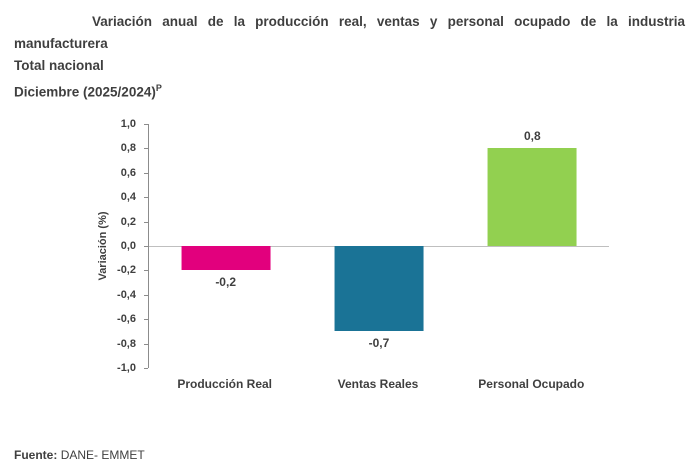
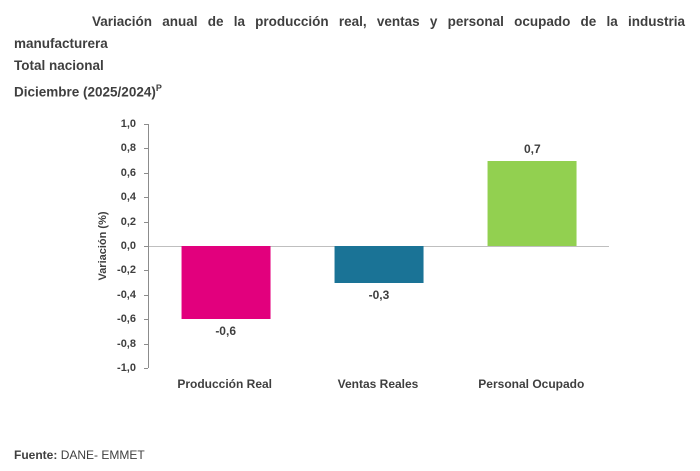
Producción Real: -0,2 -> -0,6
Ventas Reales: -0,7 -> -0,3
Personal Ocupado: 0,8 -> 0,7
